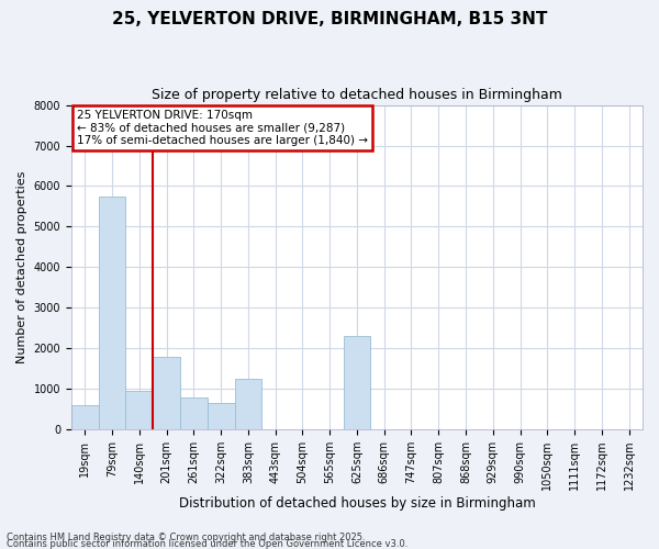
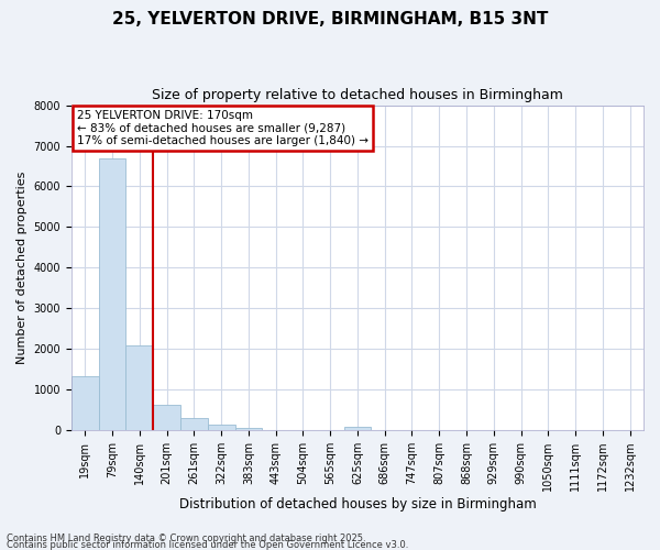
19sqm: 600 -> 1340
79sqm: 5750 -> 6680
140sqm: 950 -> 2100
201sqm: 1800 -> 630
261sqm: 800 -> 310
322sqm: 650 -> 130
383sqm: 1250 -> 70
625sqm: 2300 -> 80
